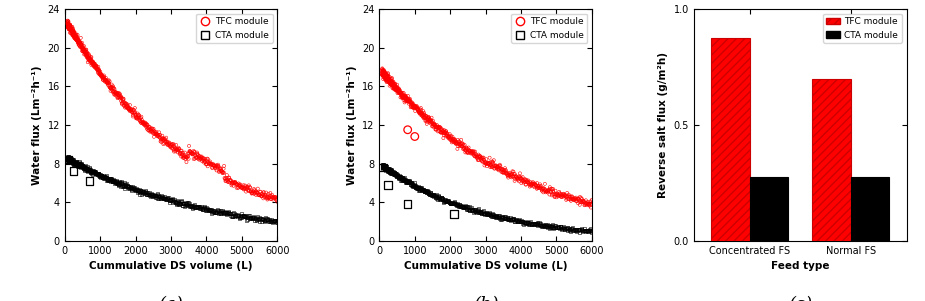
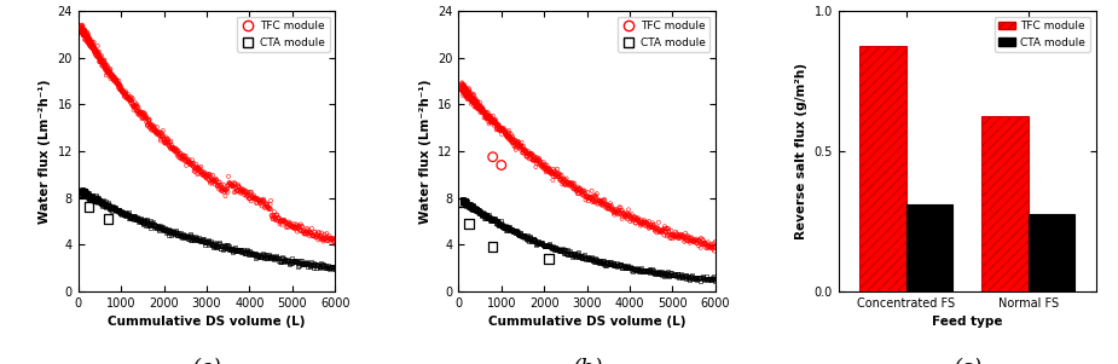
CTA module/Concentrated FS: 0.275 -> 0.310
TFC module/Normal FS: 0.700 -> 0.625
